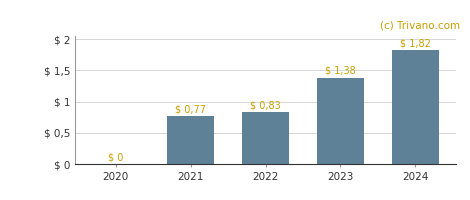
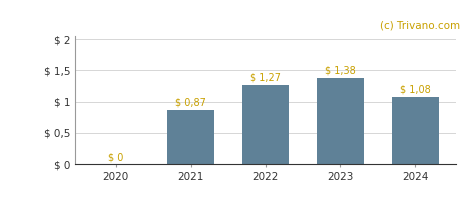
2021: 0,77 -> 0,87
2022: 0,83 -> 1,27
2024: 1,82 -> 1,08
